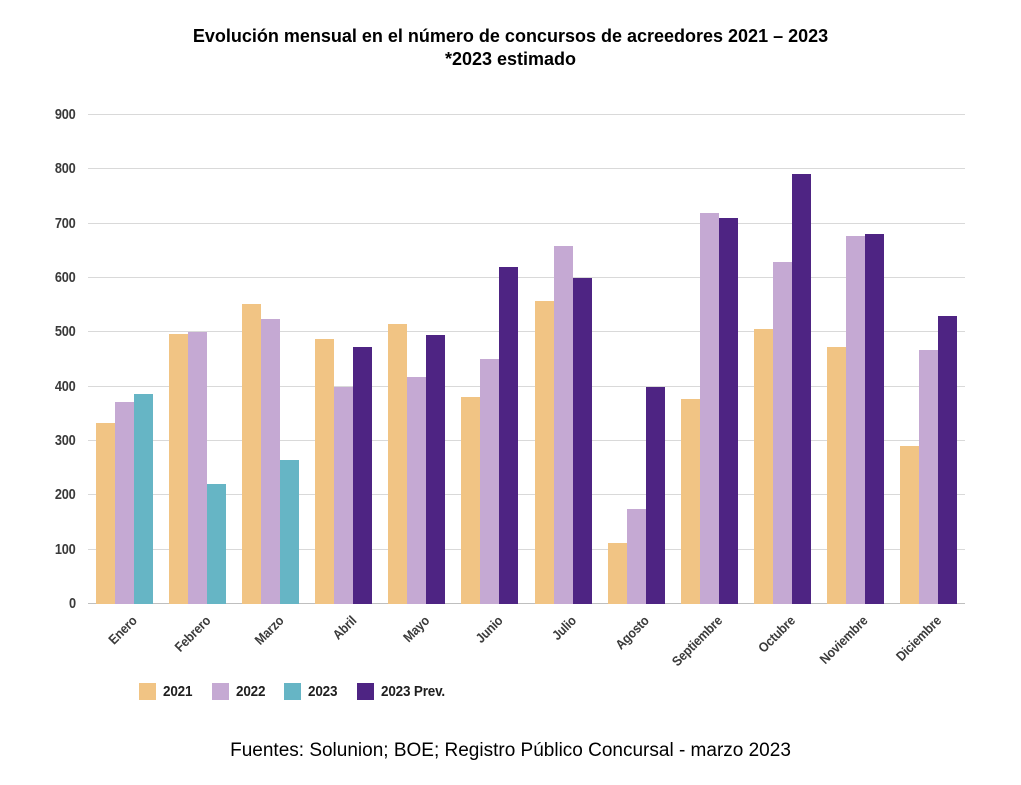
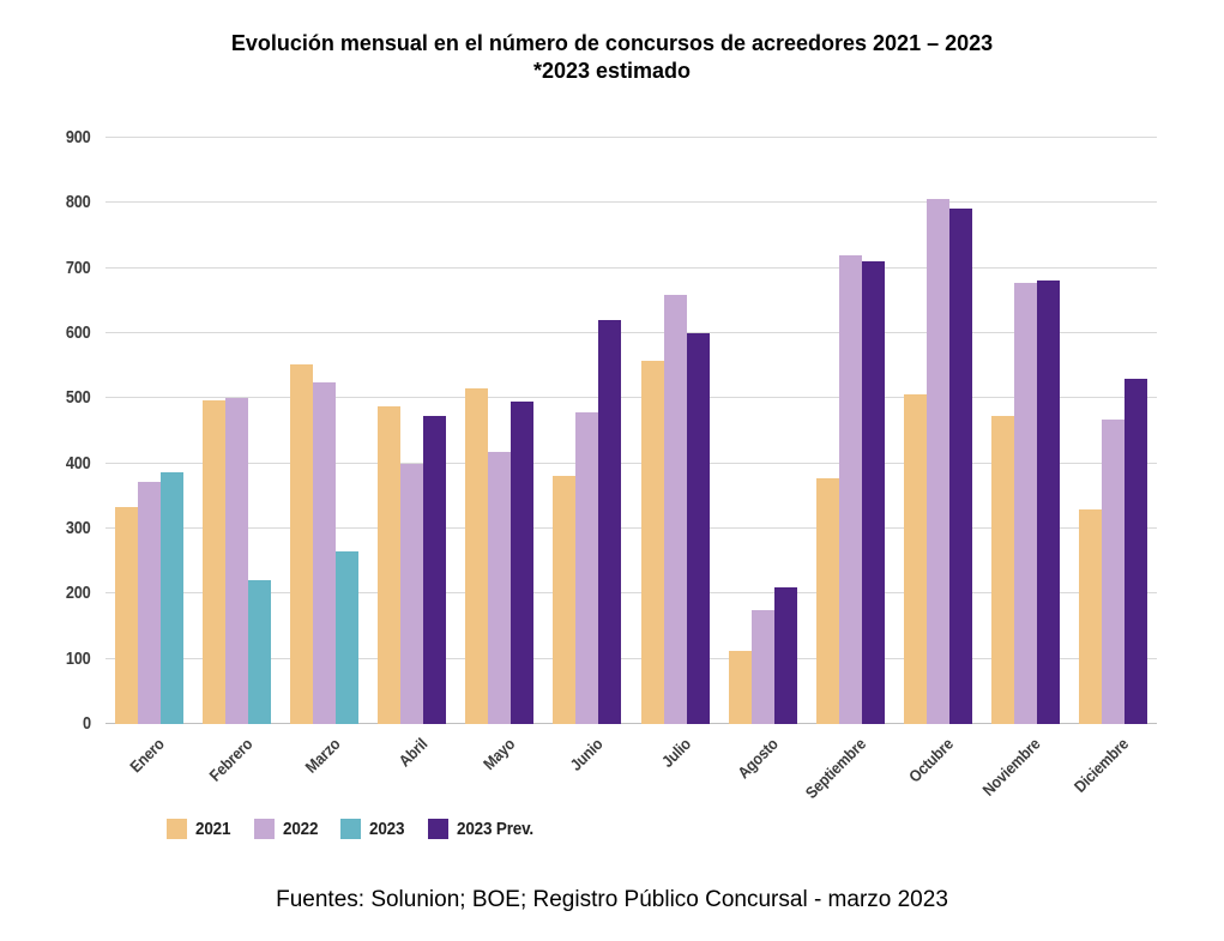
2022/Junio: 450 -> 480
2023 Prev./Agosto: 400 -> 210
2022/Octubre: 630 -> 810
2021/Diciembre: 290 -> 330
